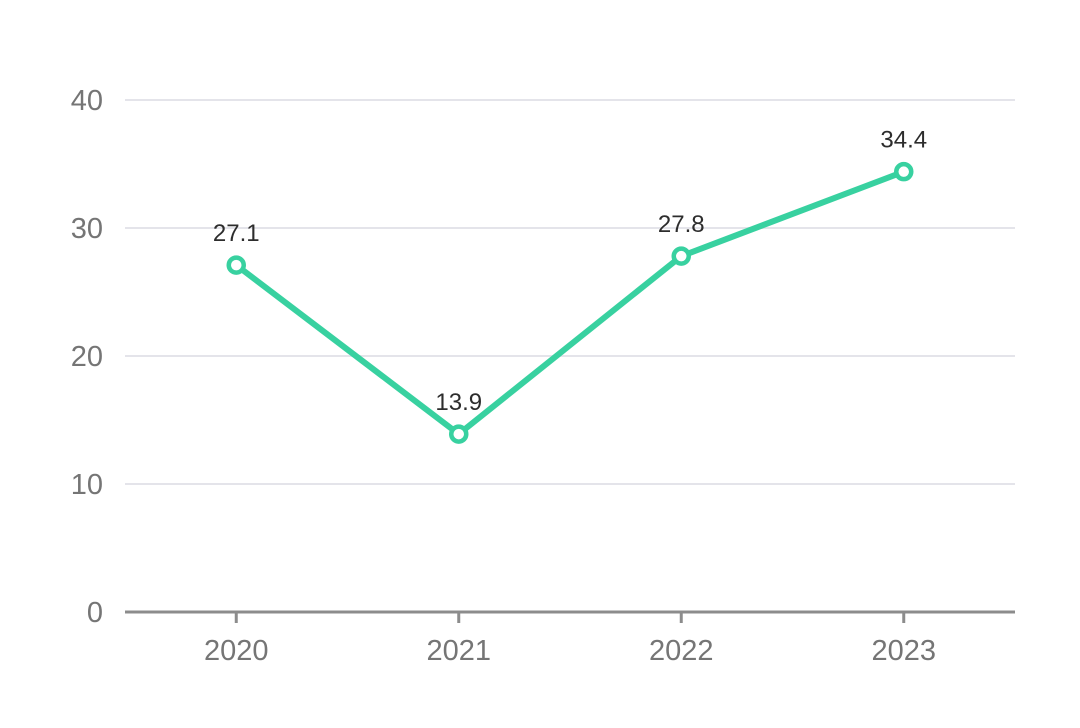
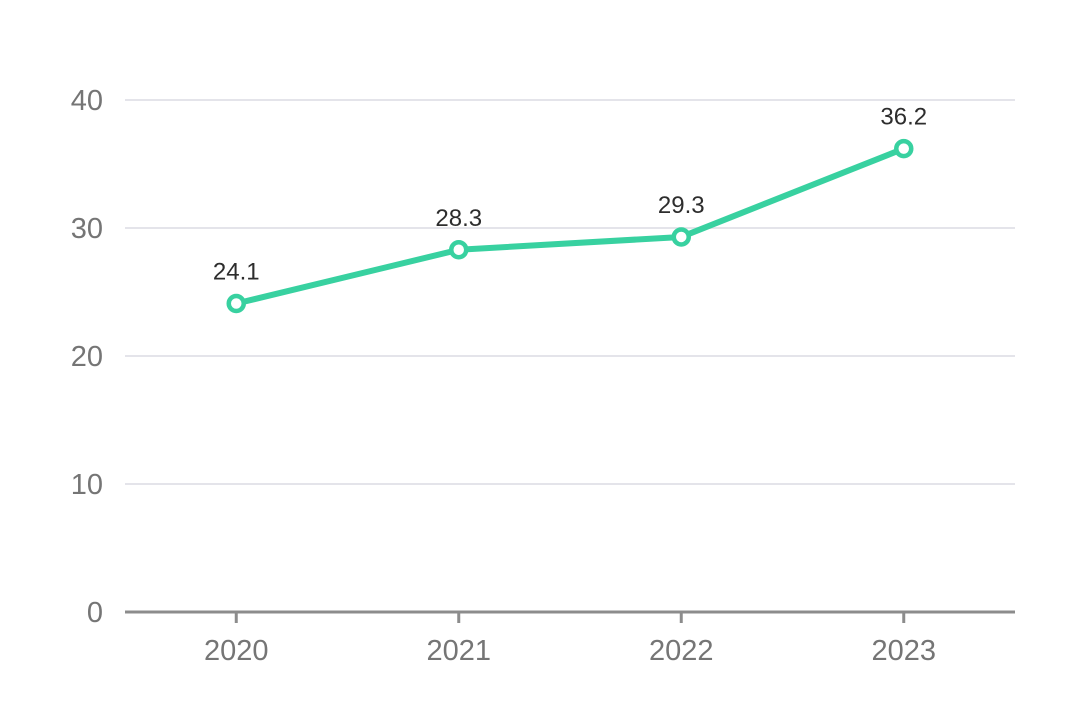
2020: 27.1 -> 24.1
2021: 13.9 -> 28.3
2022: 27.8 -> 29.3
2023: 34.4 -> 36.2
